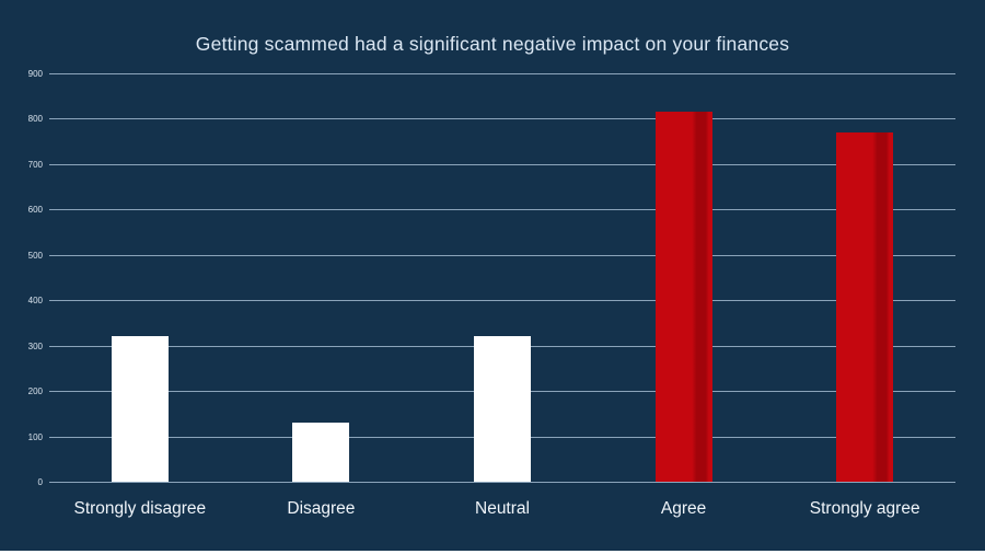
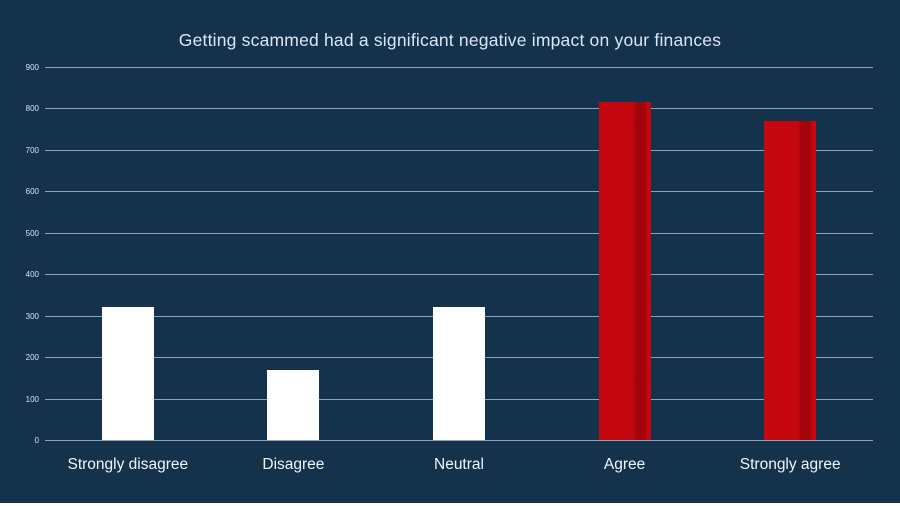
Disagree: 130 -> 170
